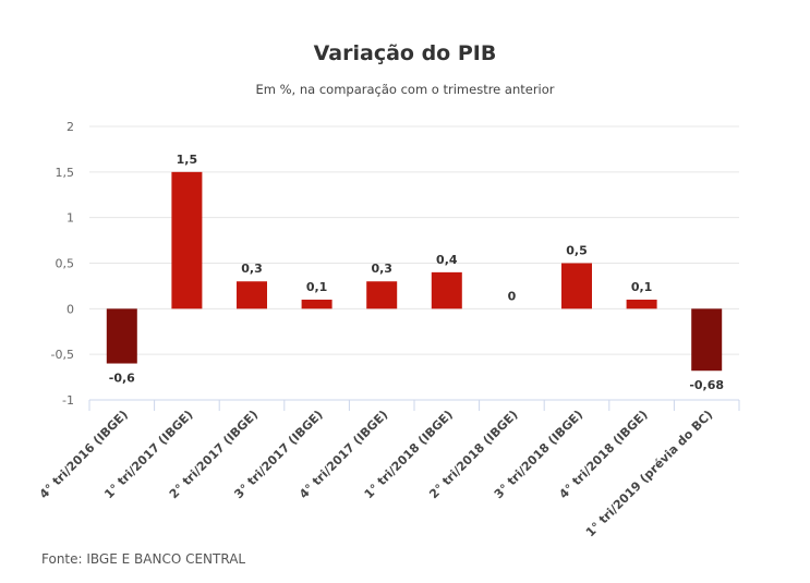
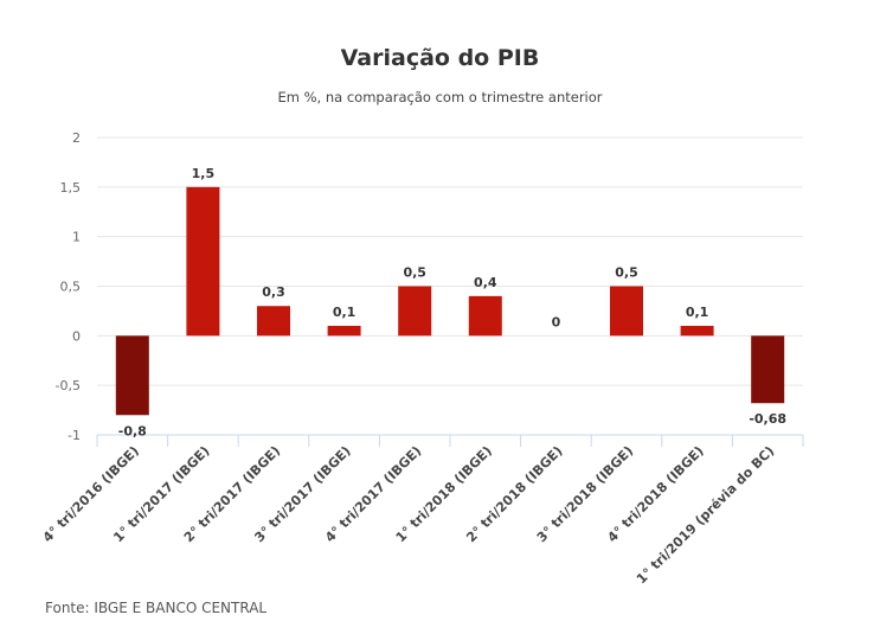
4° tri/2016 (IBGE): -0,6 -> -0,8
4° tri/2017 (IBGE): 0,3 -> 0,5
